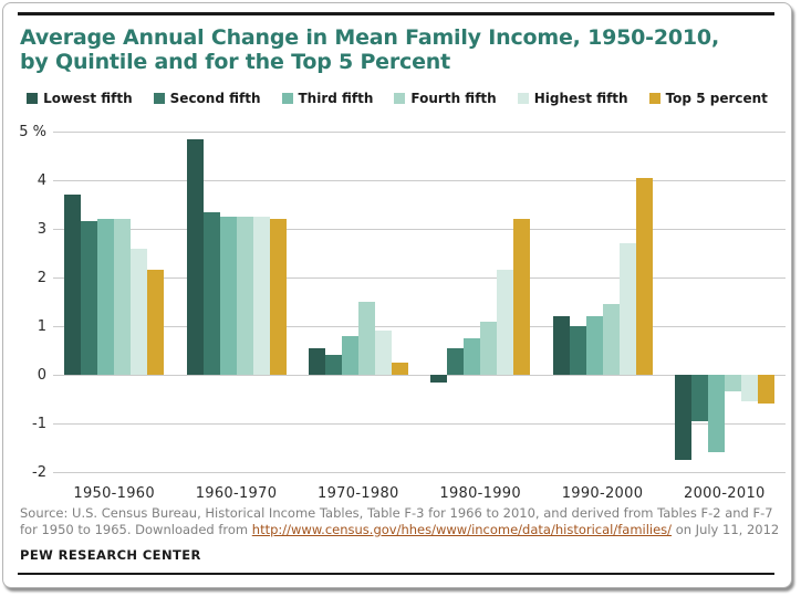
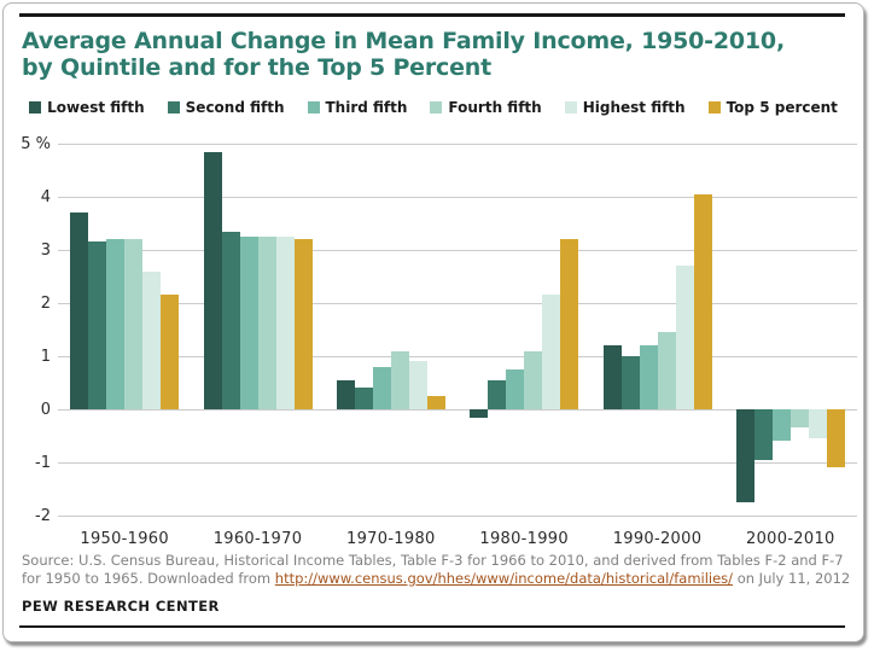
Fourth fifth/1970-1980: 1.5% -> 1.1%
Third fifth/2000-2010: -1.6% -> -0.6%
Top 5 percent/2000-2010: -0.6% -> -1.1%
